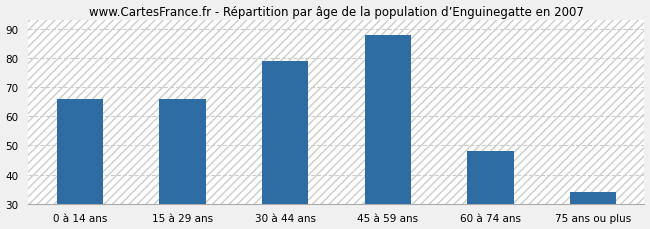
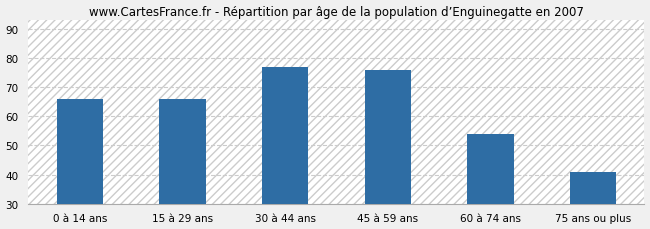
30 à 44 ans: 79 -> 77
45 à 59 ans: 88 -> 76
60 à 74 ans: 48 -> 54
75 ans ou plus: 34 -> 41
